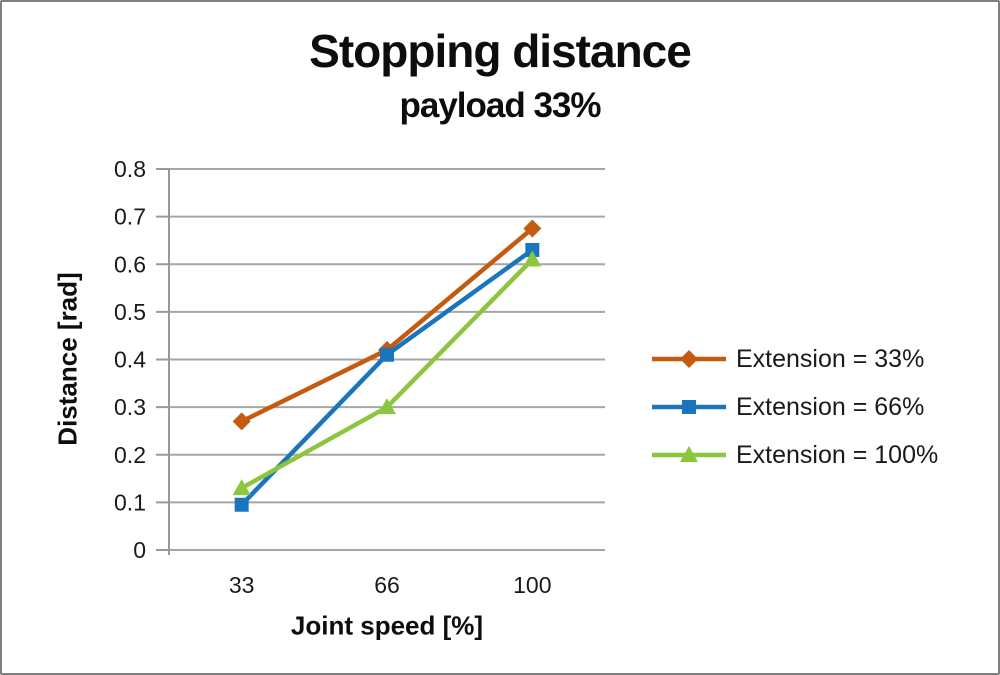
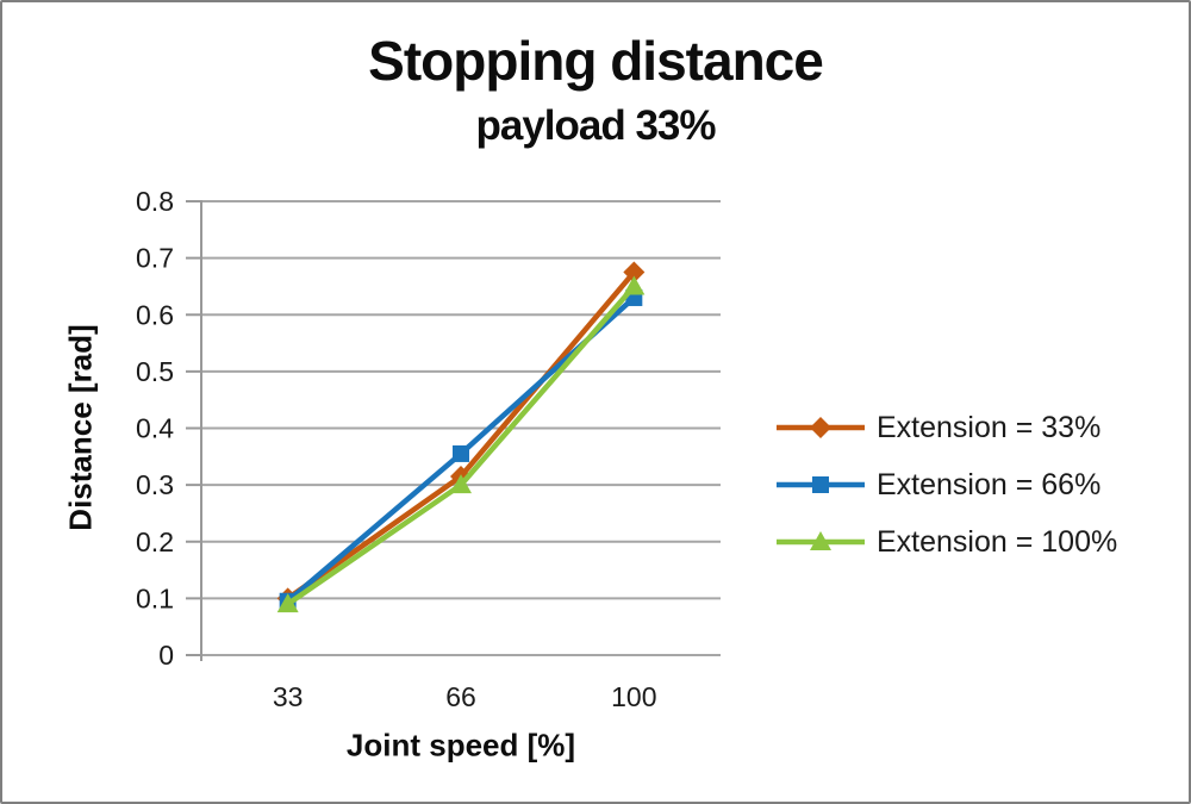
Extension = 33%/33: 0.27 -> 0.10
Extension = 100%/33: 0.13 -> 0.09
Extension = 33%/66: 0.42 -> 0.32
Extension = 66%/66: 0.41 -> 0.35
Extension = 100%/100: 0.61 -> 0.65
